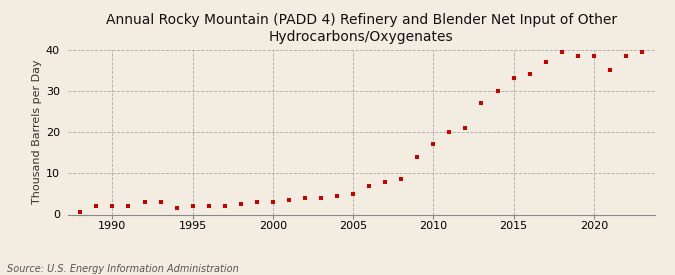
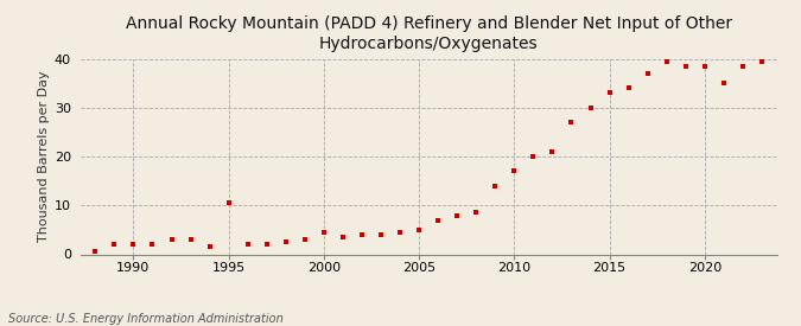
1995: 2.0 -> 10.5
2000: 3.0 -> 4.5
